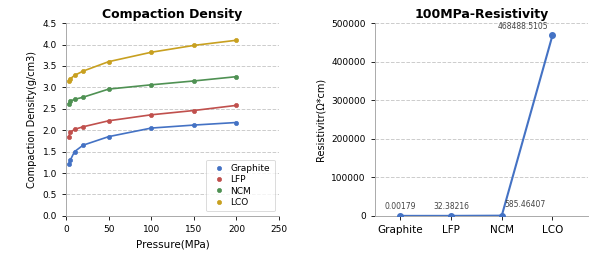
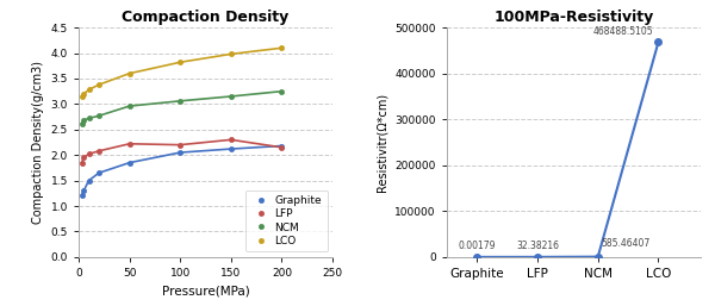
Compaction Density/LFP/100: 2.36 -> 2.20
Compaction Density/LFP/150: 2.46 -> 2.30
Compaction Density/LFP/200: 2.58 -> 2.15
